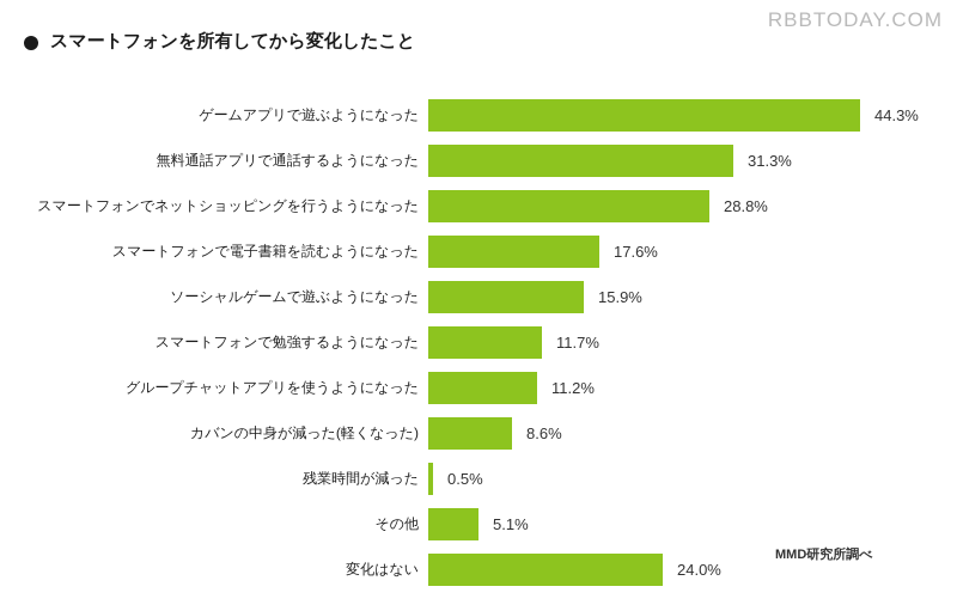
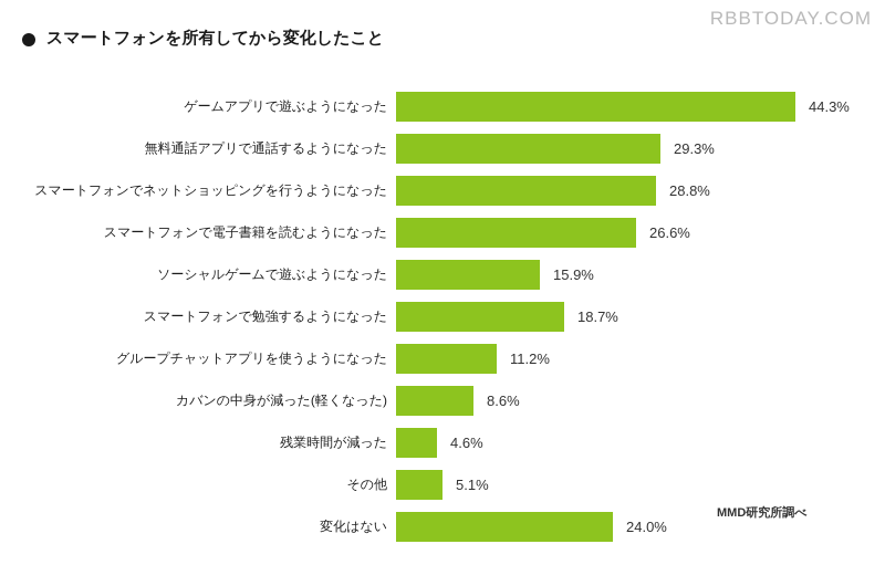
無料通話アプリで通話するようになった: 31.3% -> 29.3%
スマートフォンで電子書籍を読むようになった: 17.6% -> 26.6%
スマートフォンで勉強するようになった: 11.7% -> 18.7%
残業時間が減った: 0.5% -> 4.6%
